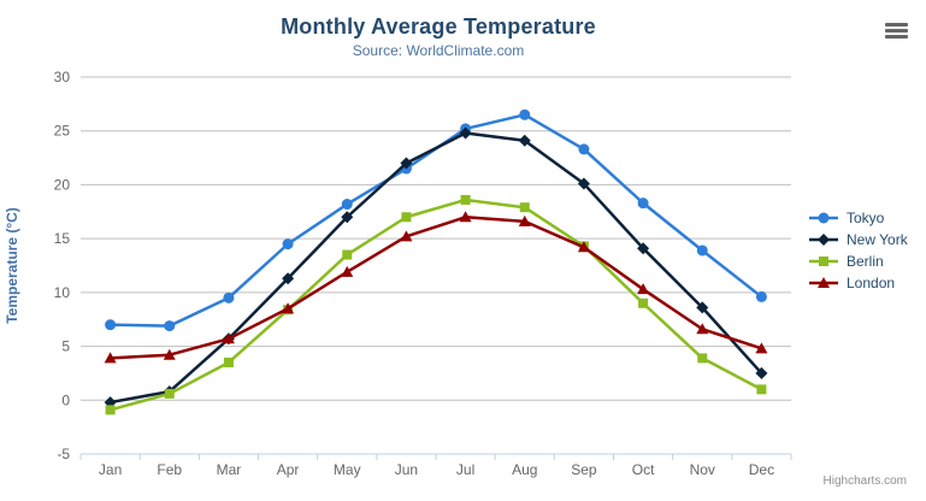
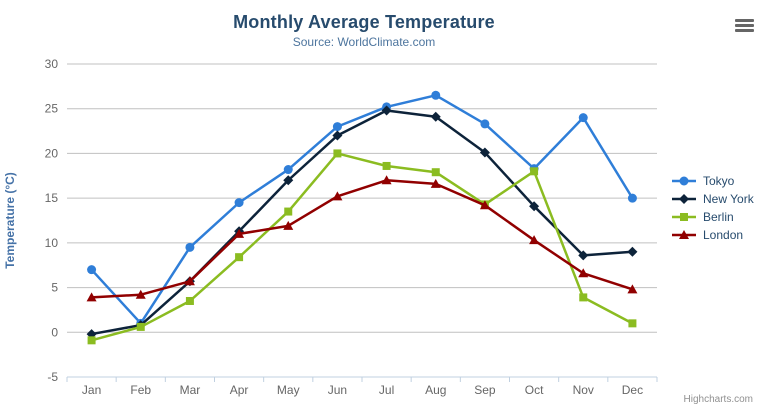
Tokyo/Feb: 7 -> 1
London/Apr: 8 -> 11
Tokyo/Jun: 22 -> 23
Berlin/Jun: 17 -> 20
Berlin/Oct: 9 -> 18
Tokyo/Nov: 14 -> 24
Tokyo/Dec: 10 -> 15
New York/Dec: 2 -> 9
